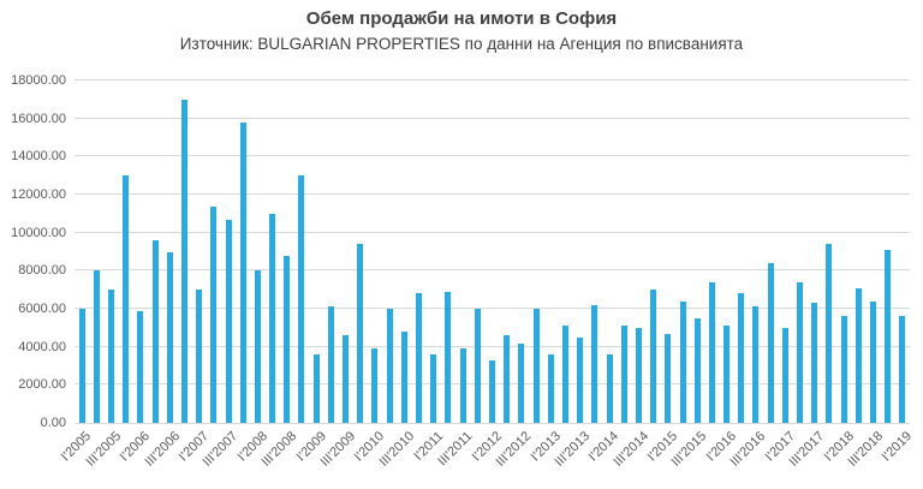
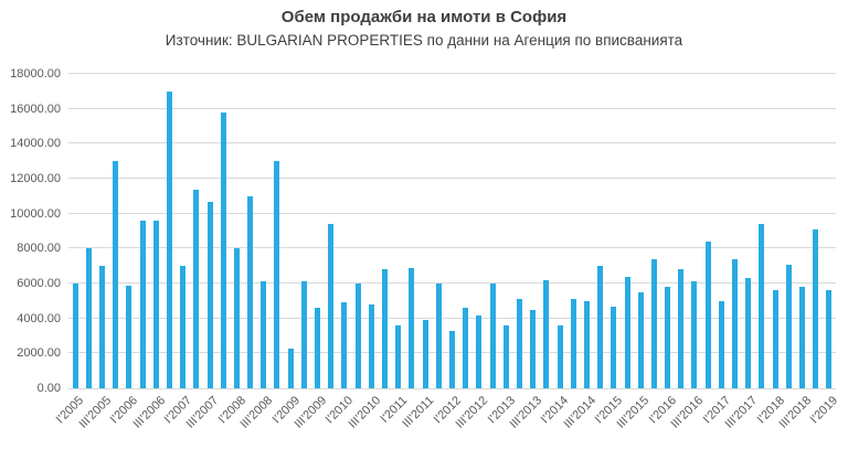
III'2006: 9000 -> 9600
III'2008: 8800 -> 6100
I'2009: 3600 -> 2300
I'2010: 3900 -> 4900
I'2016: 5100 -> 5800
III'2018: 6400 -> 5800
